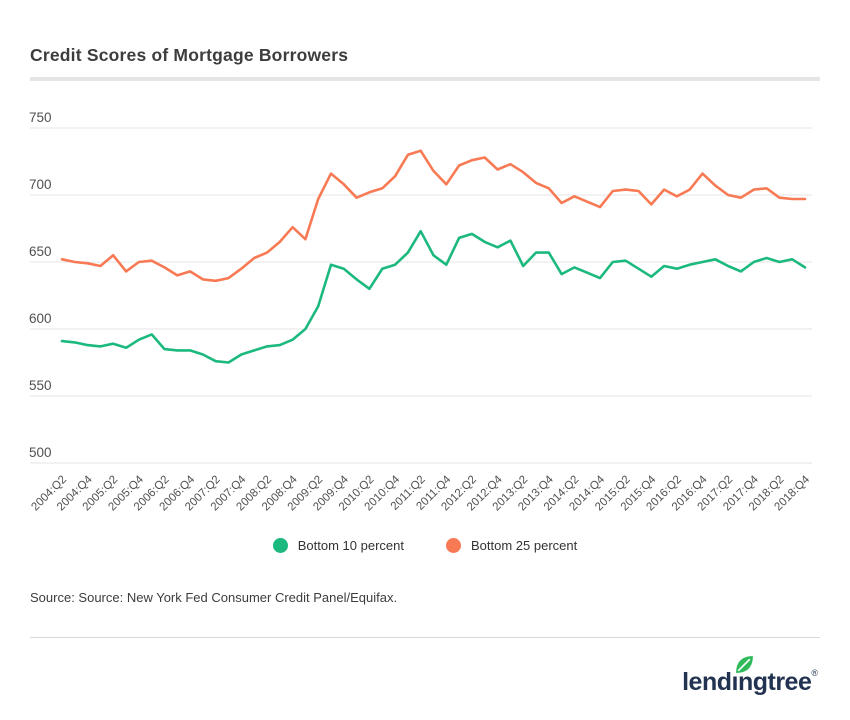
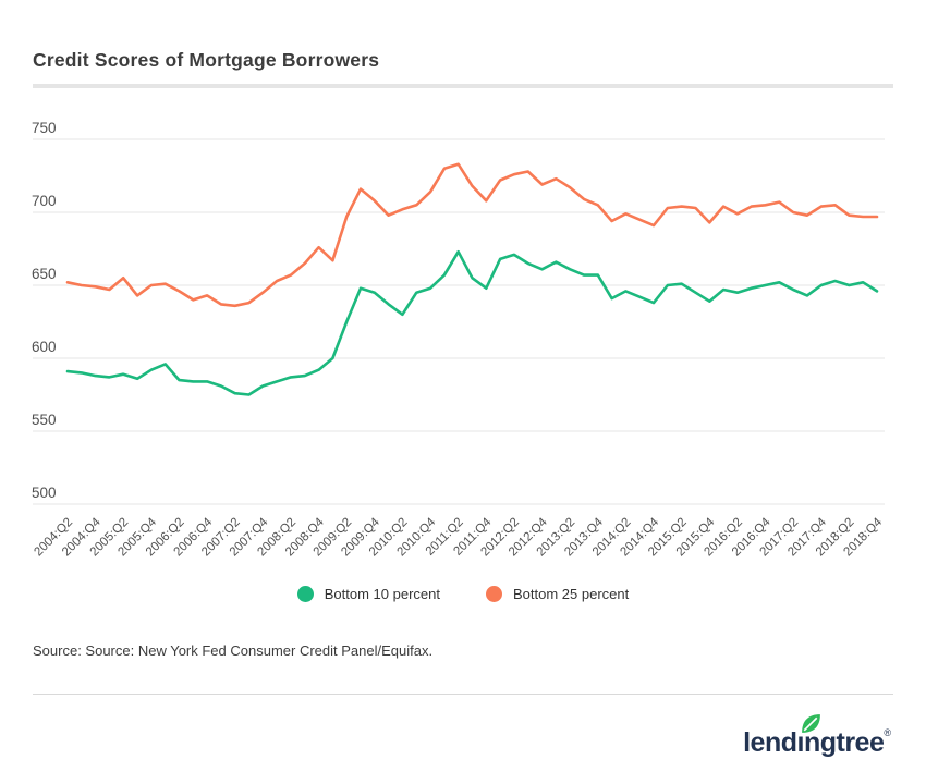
Bottom 10 percent/2009:Q2: 617 -> 625
Bottom 10 percent/2013:Q2: 647 -> 661
Bottom 25 percent/2016:Q4: 716 -> 705
